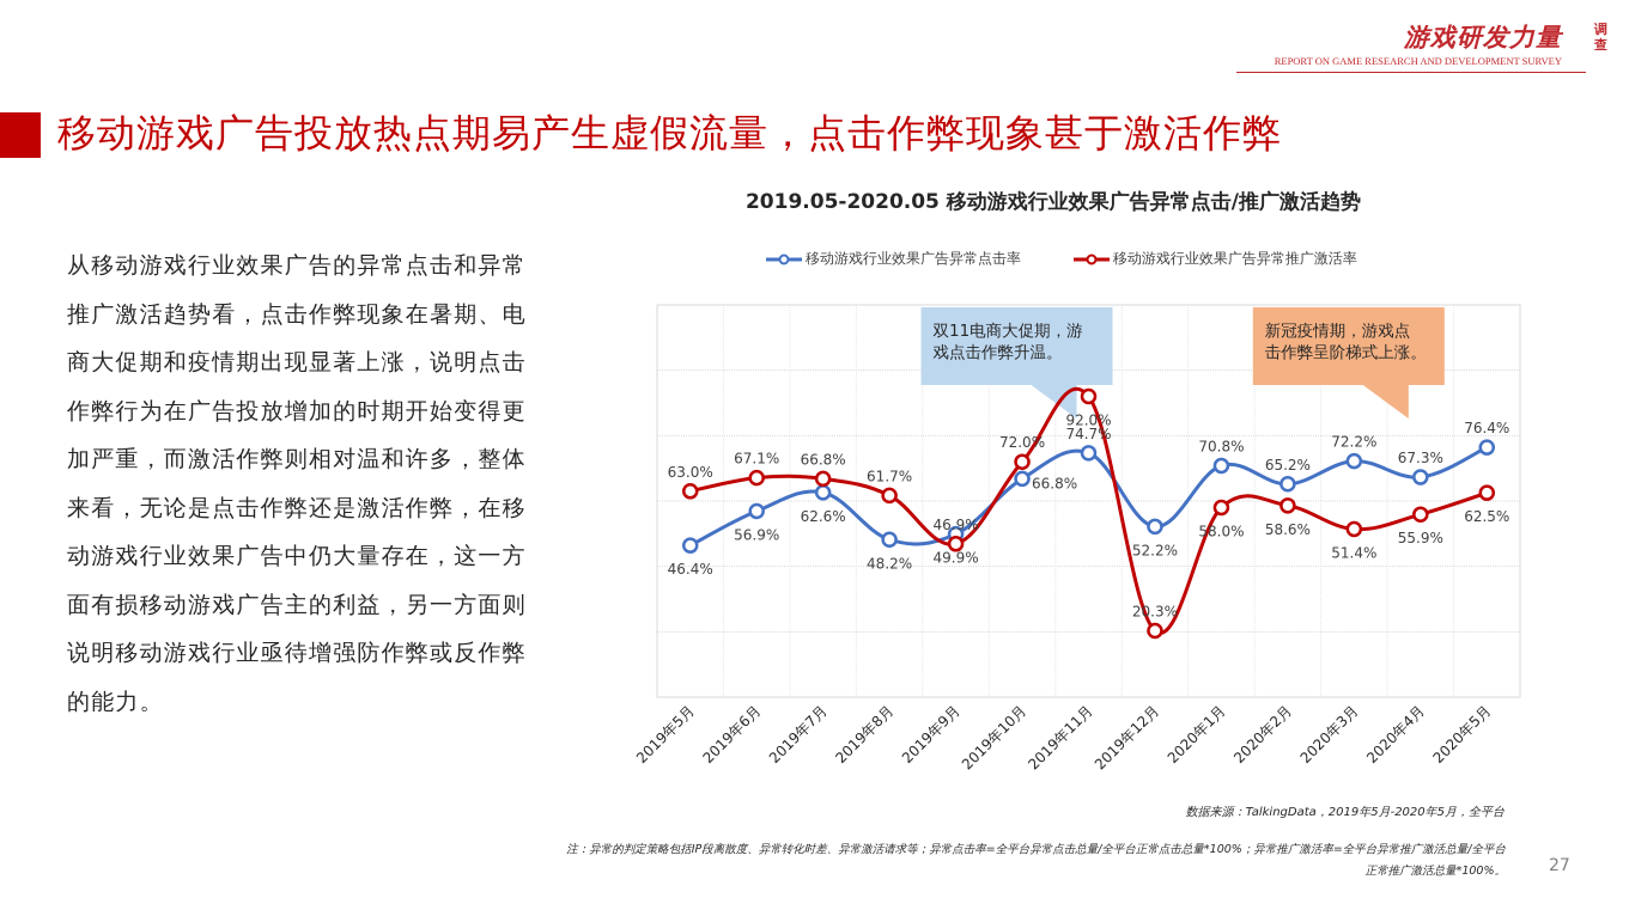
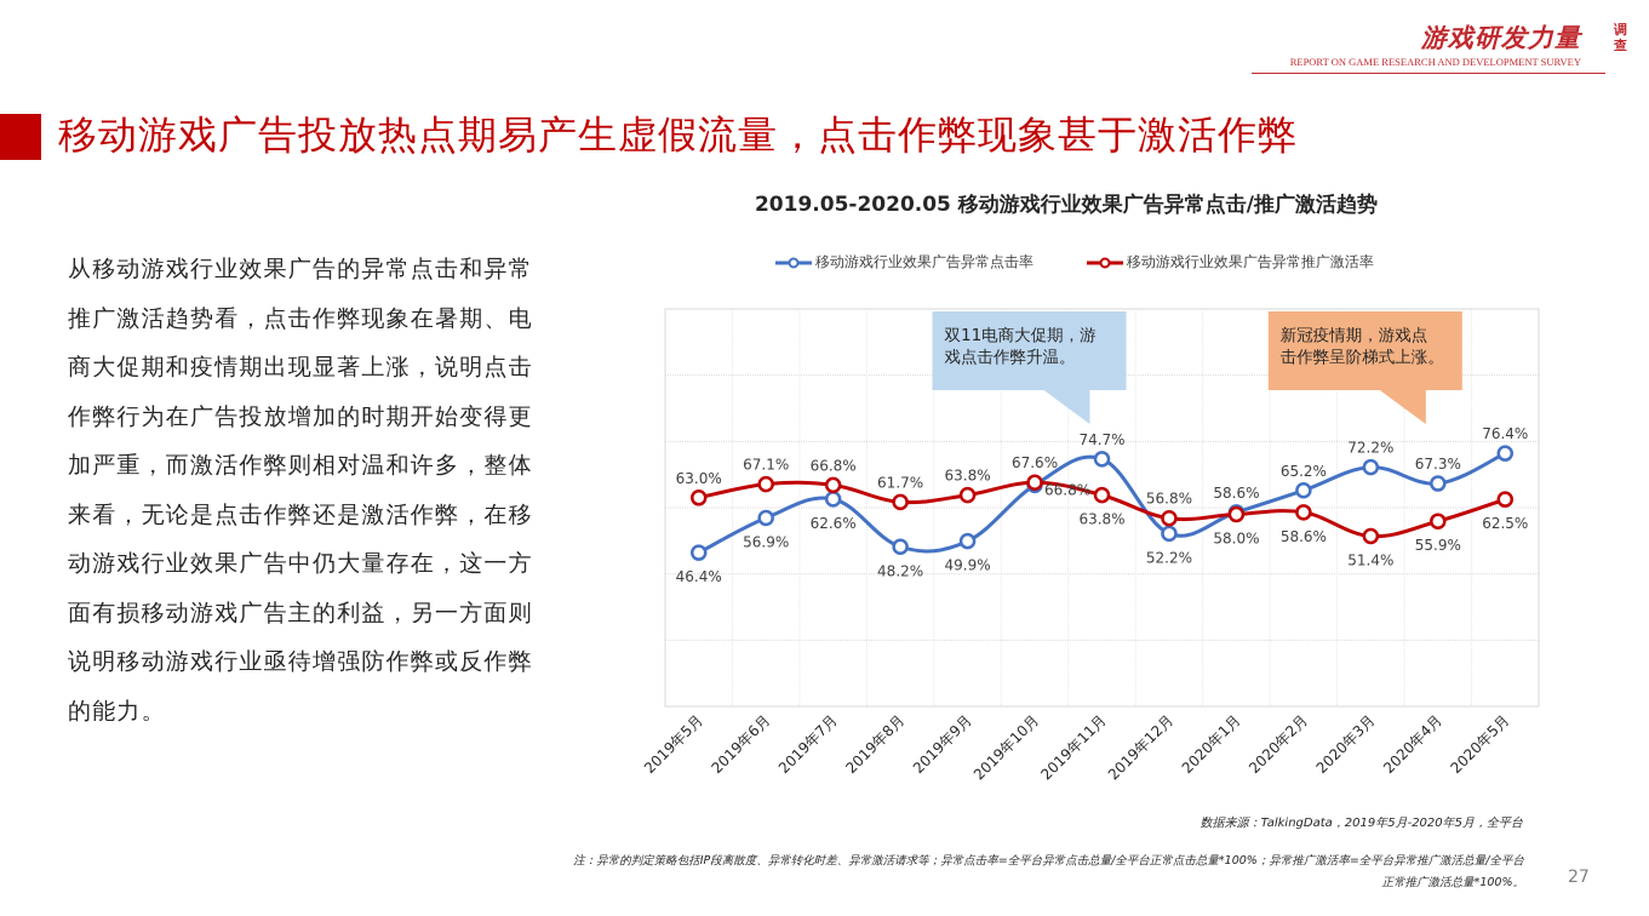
移动游戏行业效果广告异常推广激活率/2019年9月: 46.9% -> 63.8%
移动游戏行业效果广告异常推广激活率/2019年10月: 72.0% -> 67.6%
移动游戏行业效果广告异常推广激活率/2019年11月: 92.0% -> 63.8%
移动游戏行业效果广告异常推广激活率/2019年12月: 20.3% -> 56.8%
移动游戏行业效果广告异常点击率/2020年1月: 70.8% -> 58.6%
